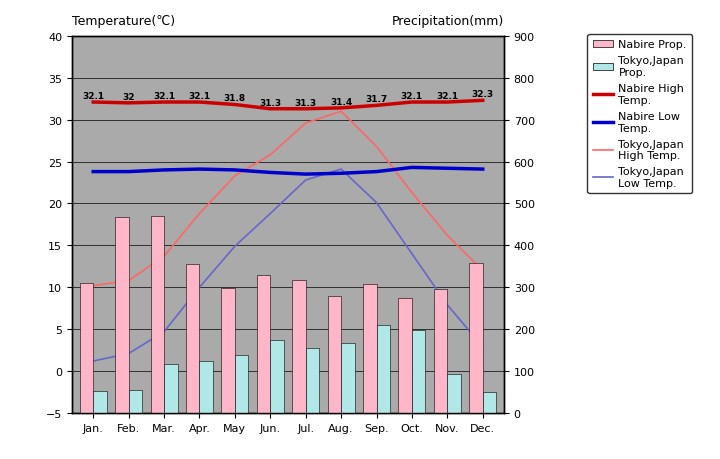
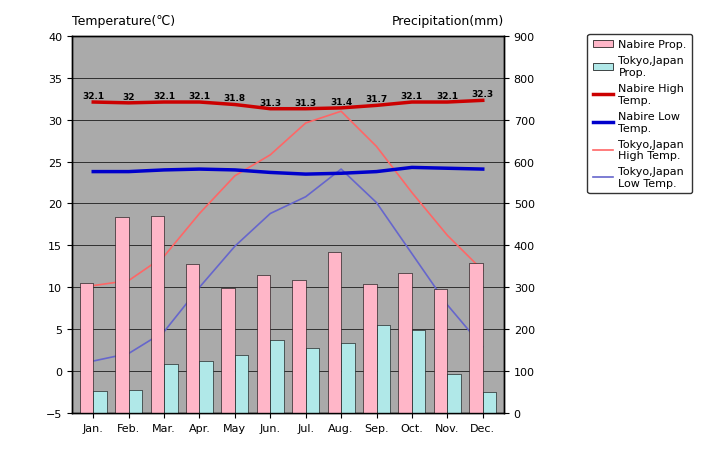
Tokyo,Japan Low Temp./Jul.: 22.8 -> 20.8
Nabire Prop./Aug.: 280 -> 385
Nabire Prop./Oct.: 275 -> 335
